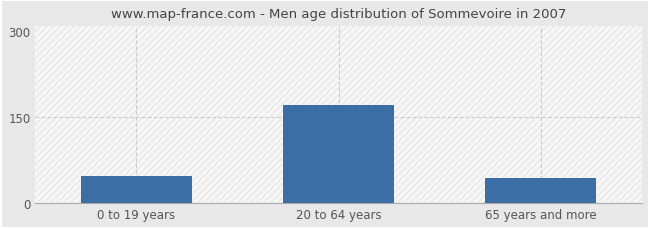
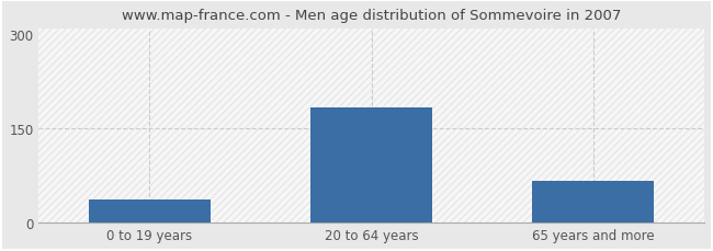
0 to 19 years: 47 -> 36
20 to 64 years: 171 -> 184
65 years and more: 44 -> 66
